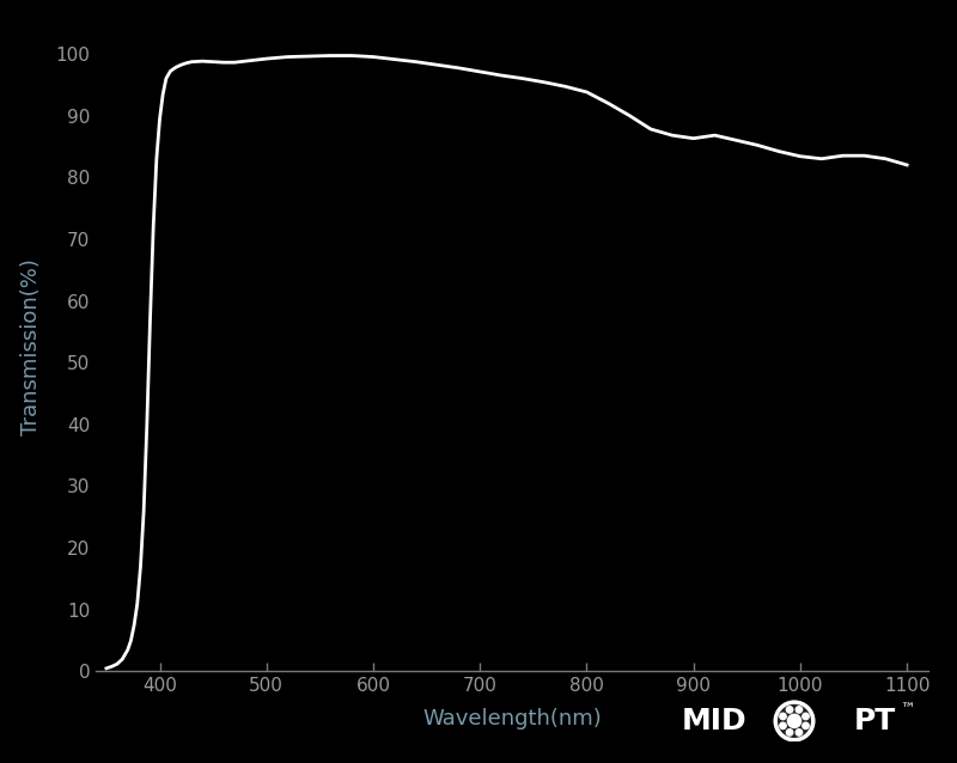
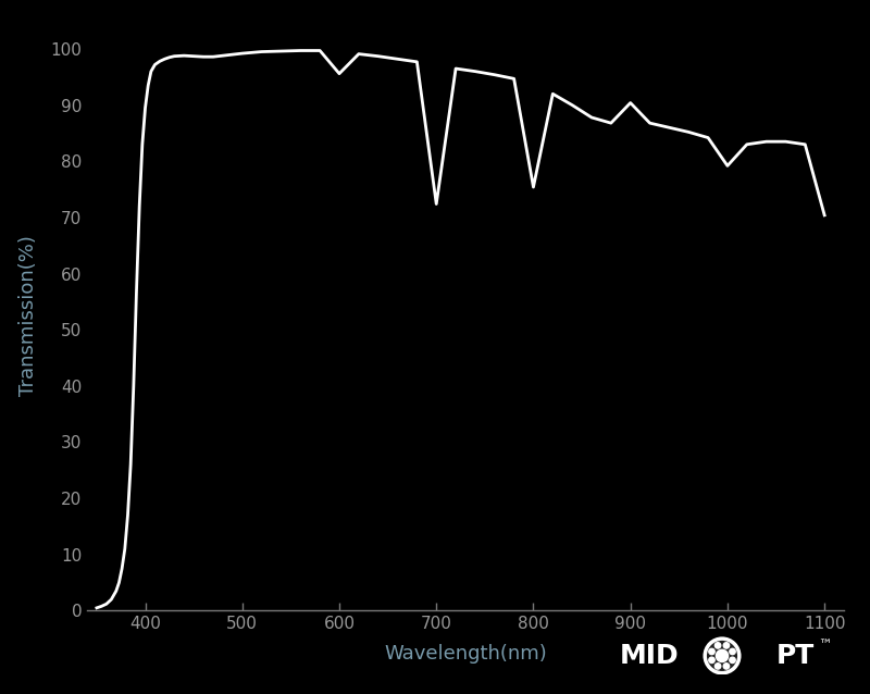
600: 99.5 -> 95.6
700: 97.1 -> 72.4
800: 93.8 -> 75.4
900: 86.3 -> 90.4
1000: 83.4 -> 79.2
1100: 82.0 -> 70.4
